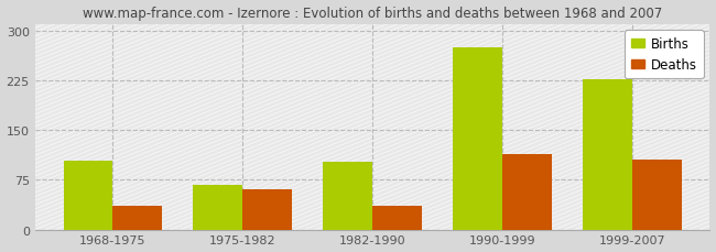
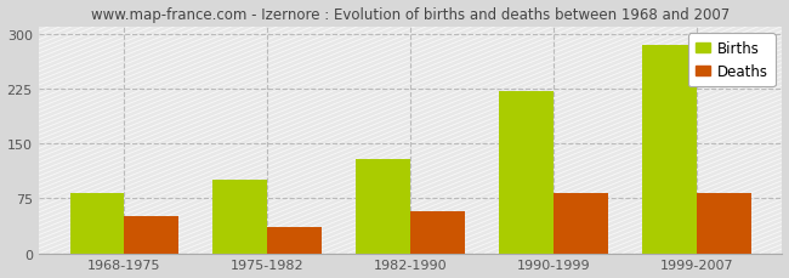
Births/1968-1975: 104 -> 82
Deaths/1968-1975: 36 -> 50
Births/1975-1982: 68 -> 100
Deaths/1975-1982: 60 -> 35
Births/1982-1990: 102 -> 128
Deaths/1982-1990: 36 -> 58
Births/1990-1999: 274 -> 222
Deaths/1990-1999: 114 -> 82
Births/1999-2007: 226 -> 285
Deaths/1999-2007: 106 -> 82
